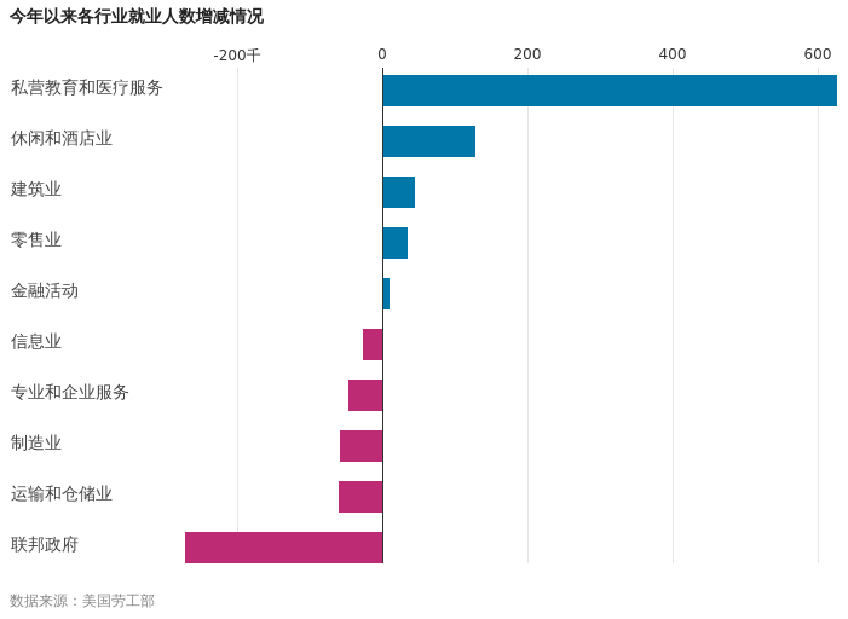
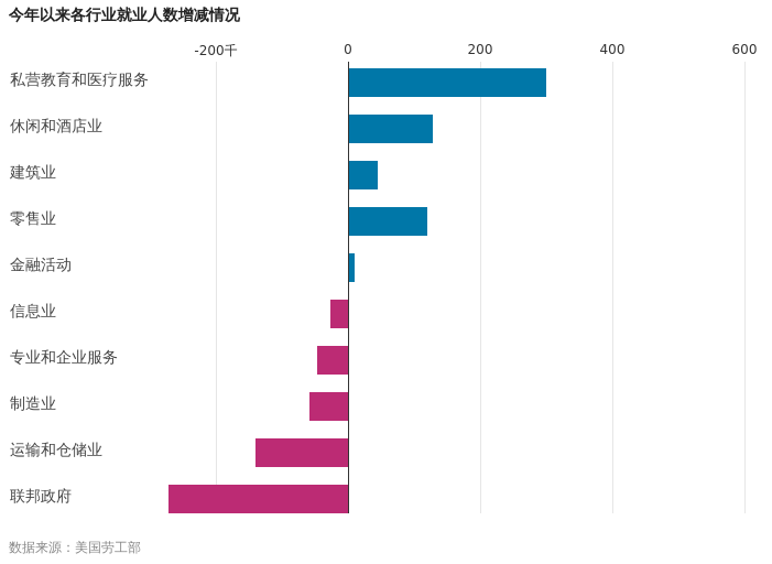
私营教育和医疗服务: 630 -> 300
零售业: 40 -> 120
运输和仓储业: -60 -> -140
